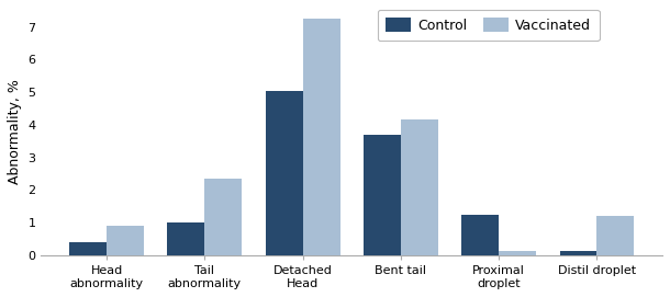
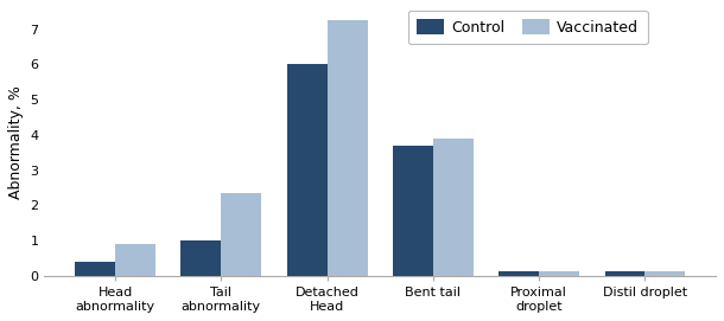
Control/Detached Head: 5.05 -> 6.00
Vaccinated/Bent tail: 4.15 -> 3.90
Control/Proximal droplet: 1.25 -> 0.12
Vaccinated/Distil droplet: 1.20 -> 0.12
